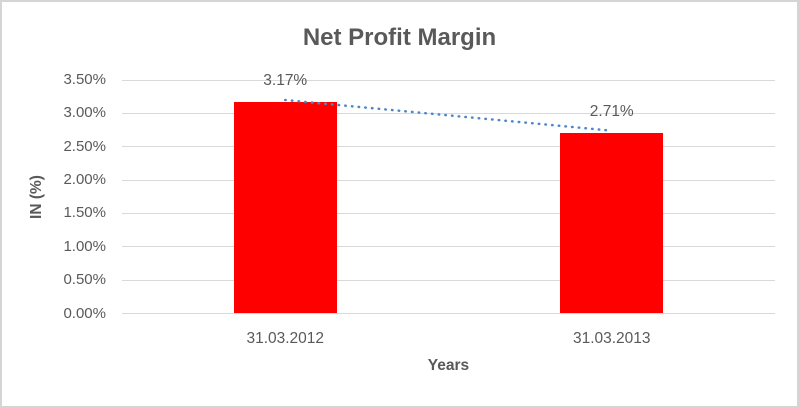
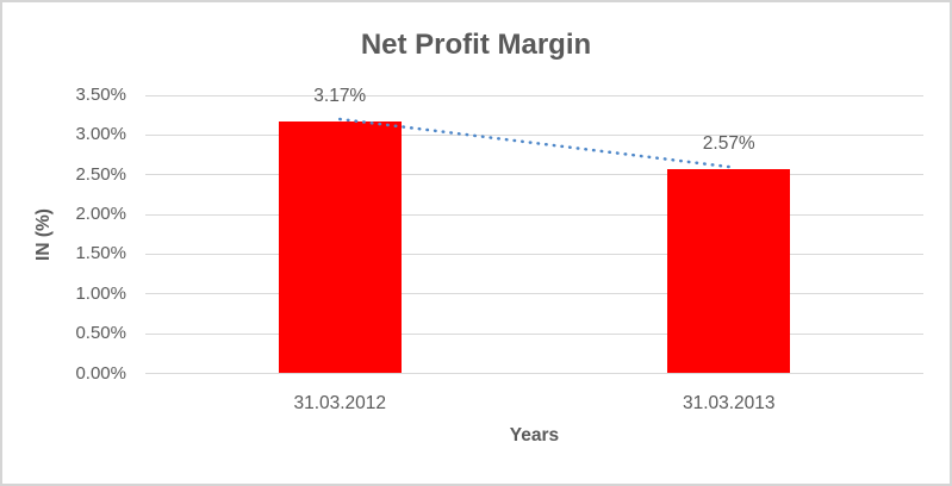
31.03.2013: 2.71% -> 2.57%
